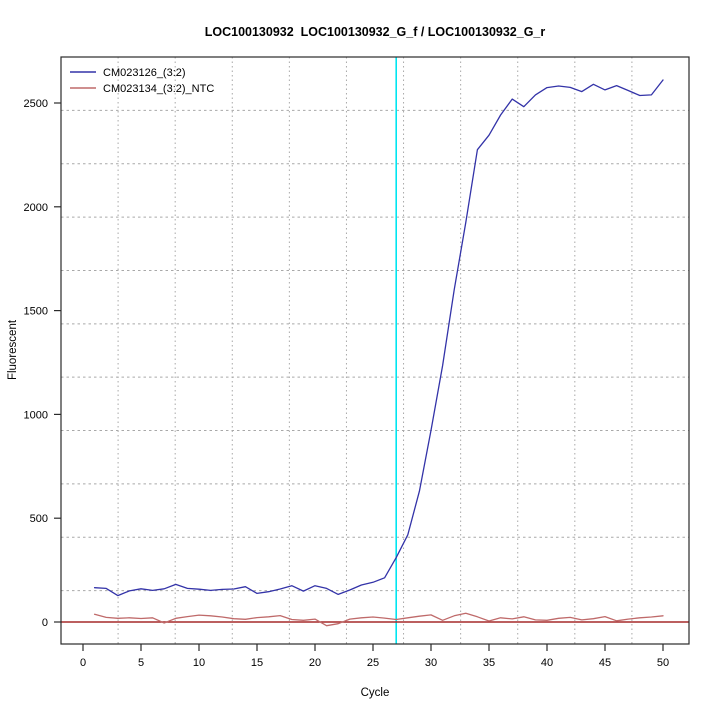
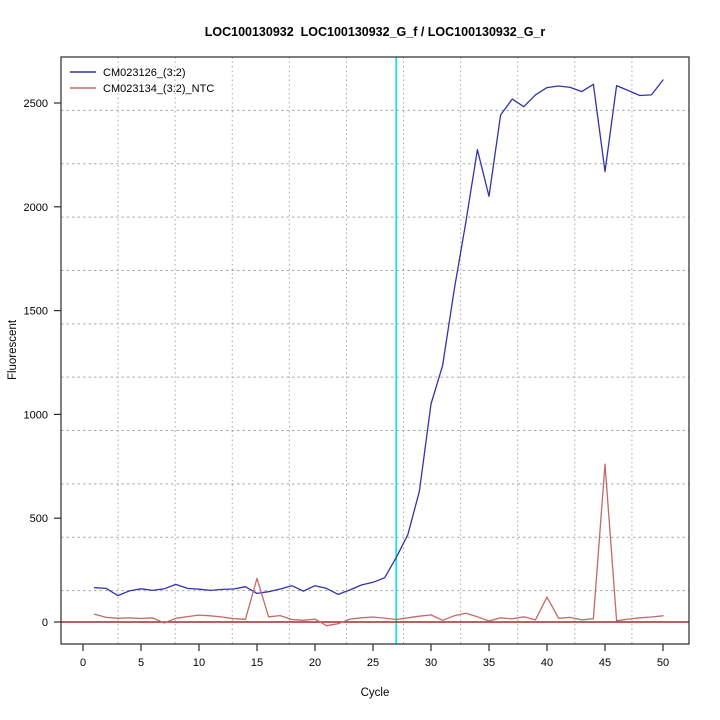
CM023134_(3:2)_NTC/15: 20 -> 210
CM023126_(3:2)/30: 920 -> 1050
CM023126_(3:2)/35: 2340 -> 2050
CM023134_(3:2)_NTC/40: 10 -> 120
CM023126_(3:2)/45: 2560 -> 2170
CM023134_(3:2)_NTC/45: 30 -> 760
